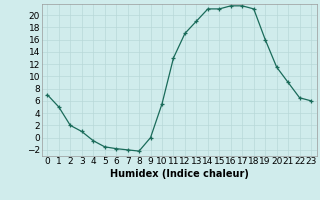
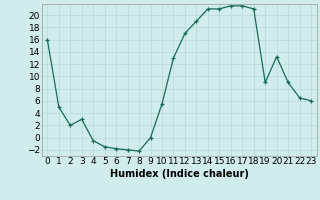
0: 7.0 -> 16.0
3: 1.0 -> 3.0
19: 16.0 -> 9.0
20: 11.5 -> 13.2
